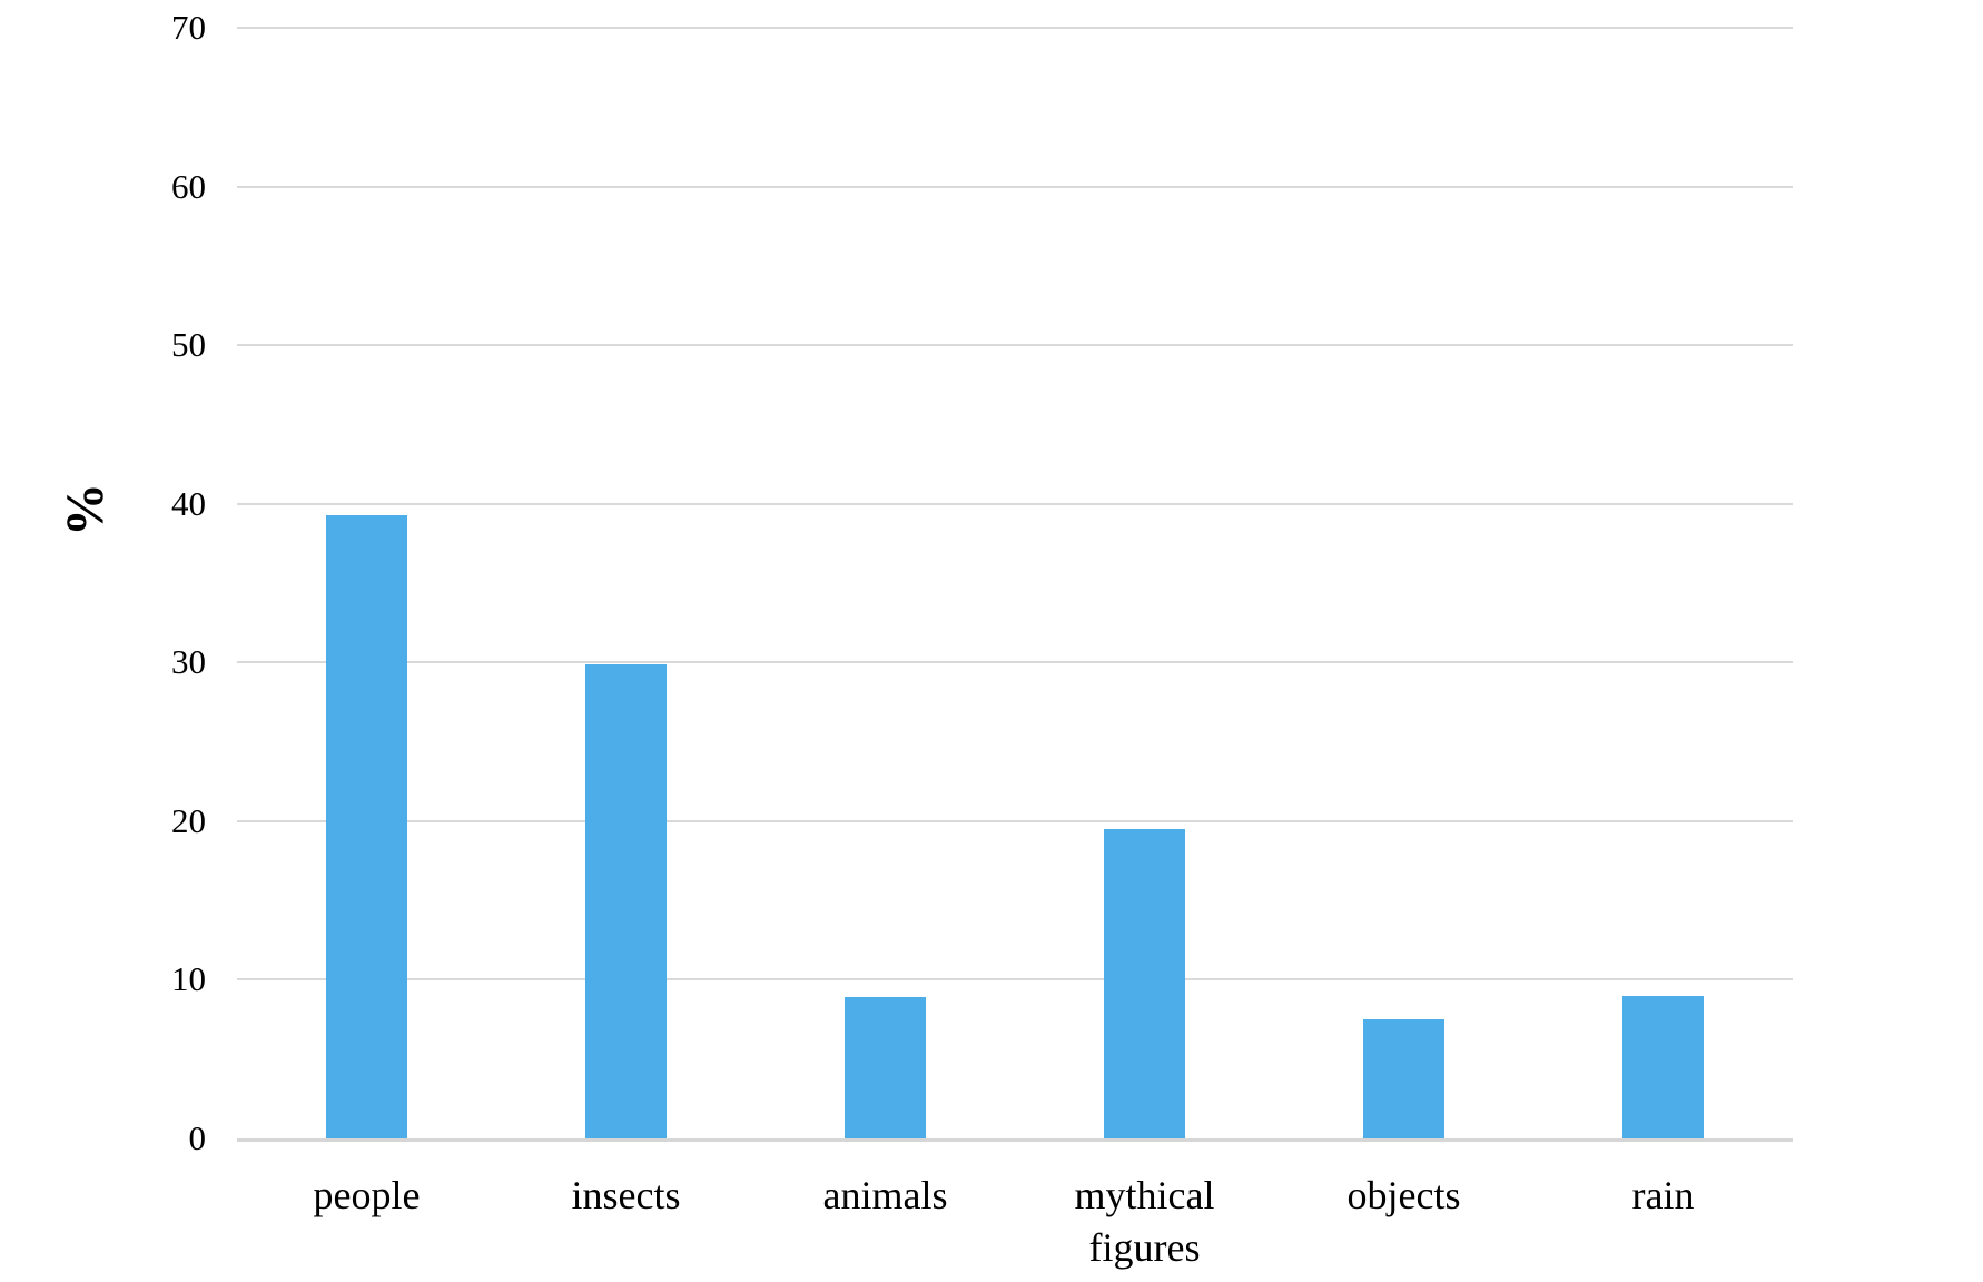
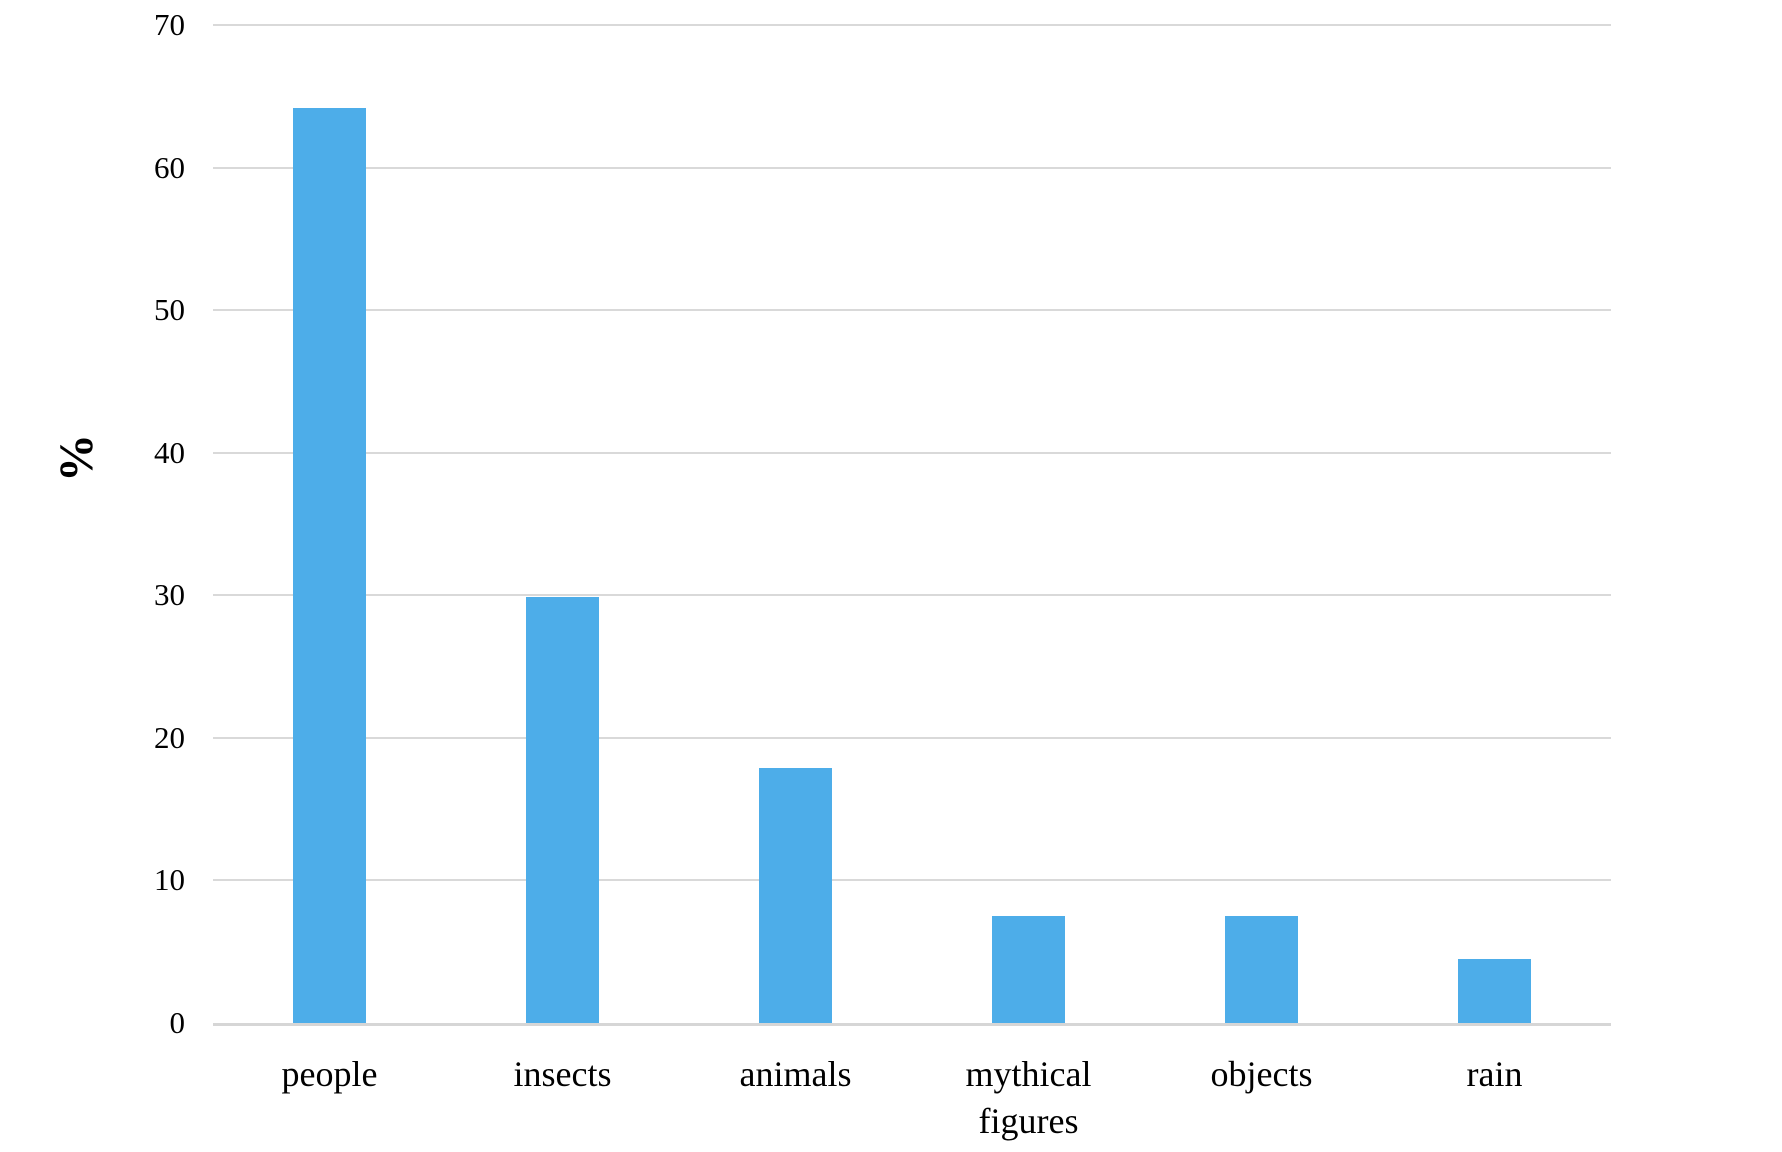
people: 39.3 -> 64.2
animals: 8.9 -> 17.9
mythical figures: 19.5 -> 7.5
rain: 9.0 -> 4.5
